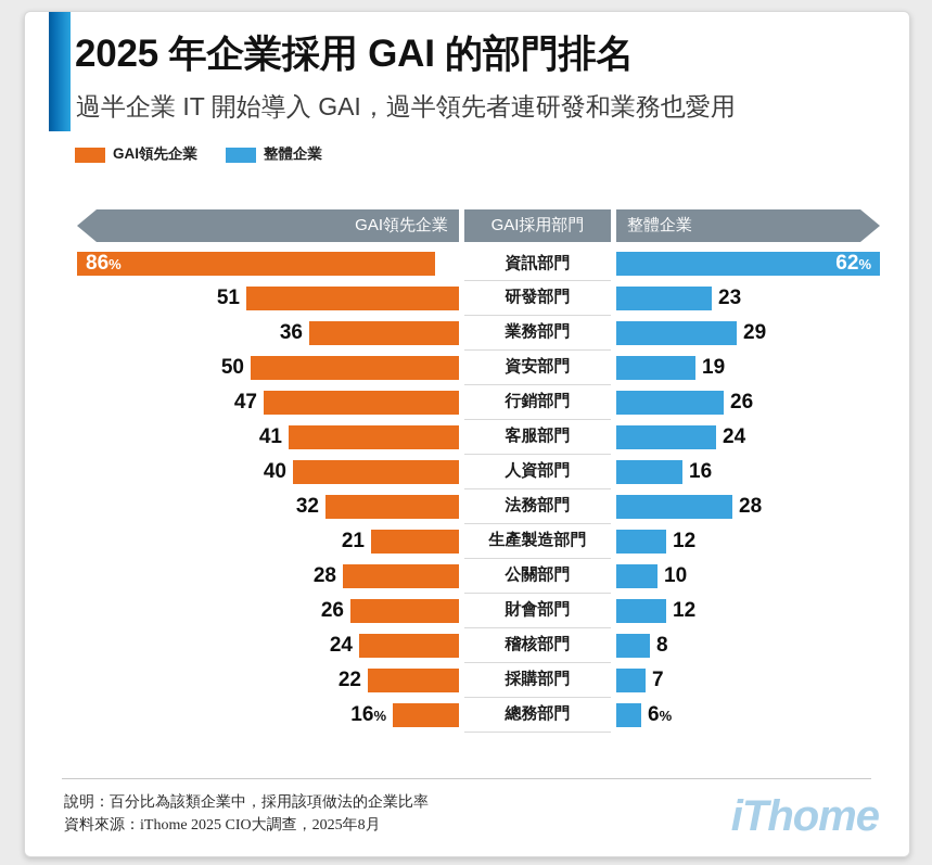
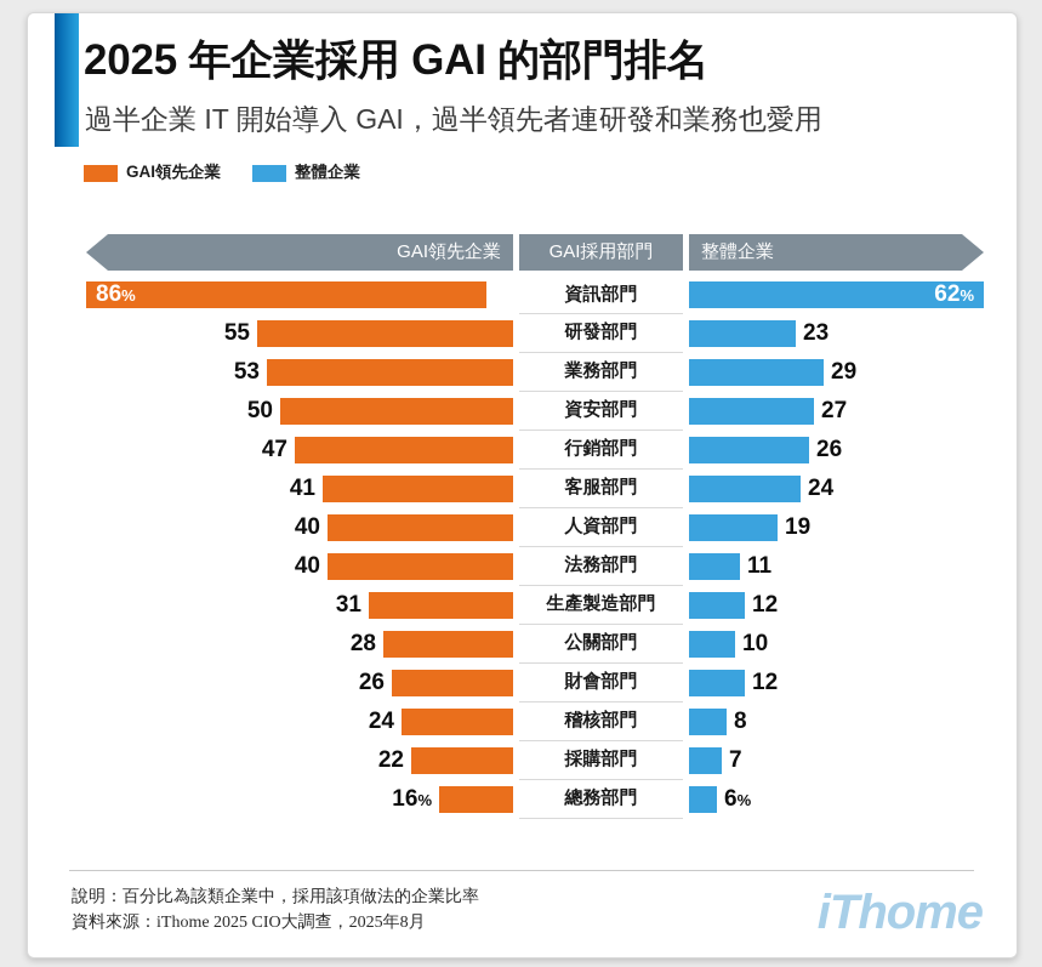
GAI領先企業/研發部門: 51 -> 55
GAI領先企業/業務部門: 36 -> 53
整體企業/資安部門: 19 -> 27
整體企業/人資部門: 16 -> 19
GAI領先企業/法務部門: 32 -> 40
整體企業/法務部門: 28 -> 11
GAI領先企業/生產製造部門: 21 -> 31
